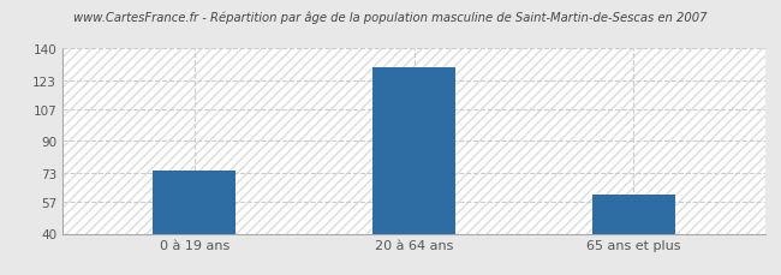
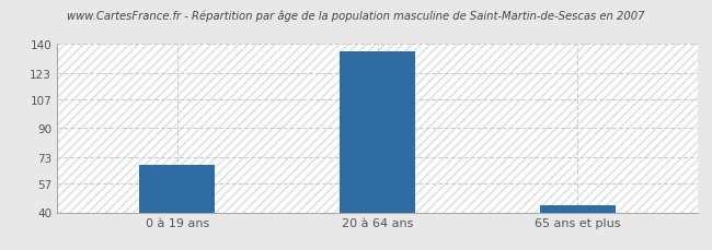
0 à 19 ans: 74 -> 68
20 à 64 ans: 130 -> 136
65 ans et plus: 61 -> 44
